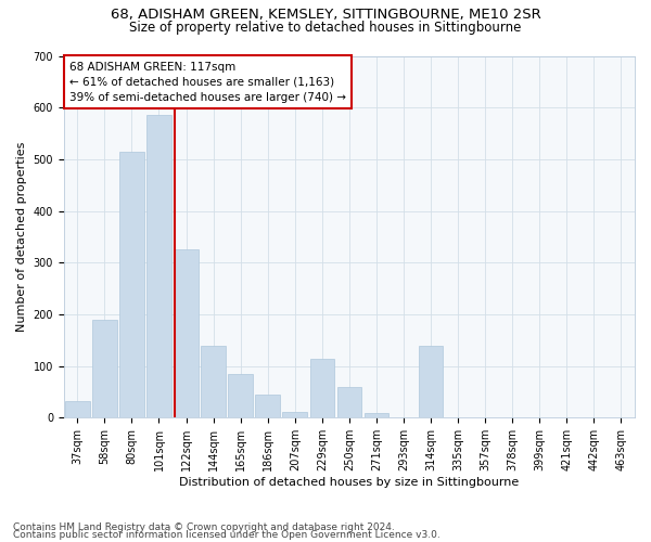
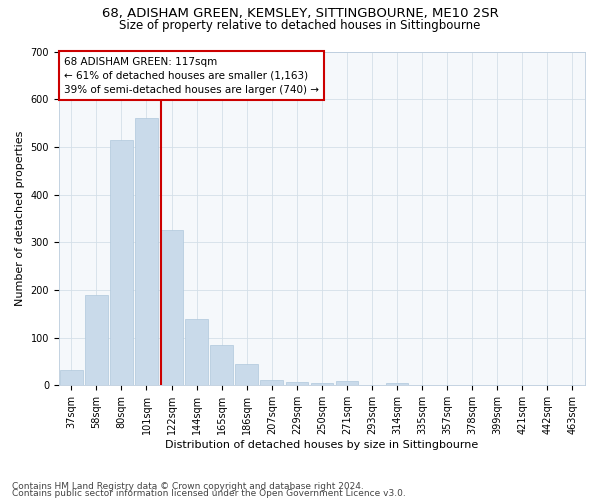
101sqm: 585 -> 560
229sqm: 115 -> 6
250sqm: 60 -> 5
314sqm: 140 -> 5
